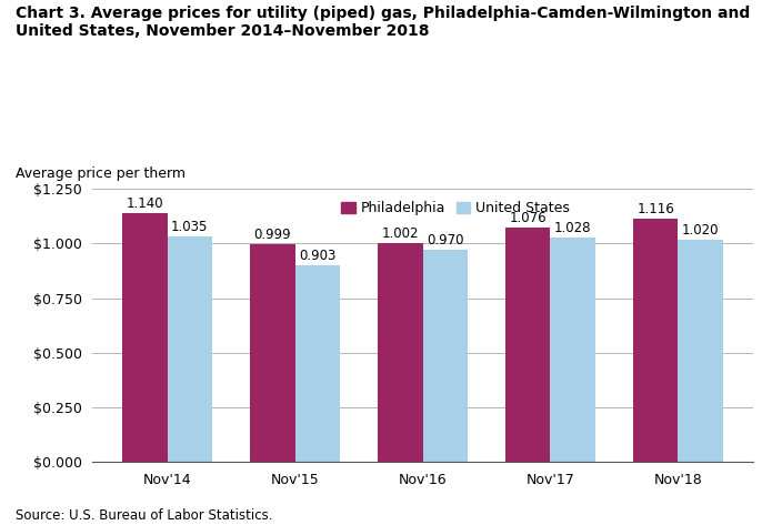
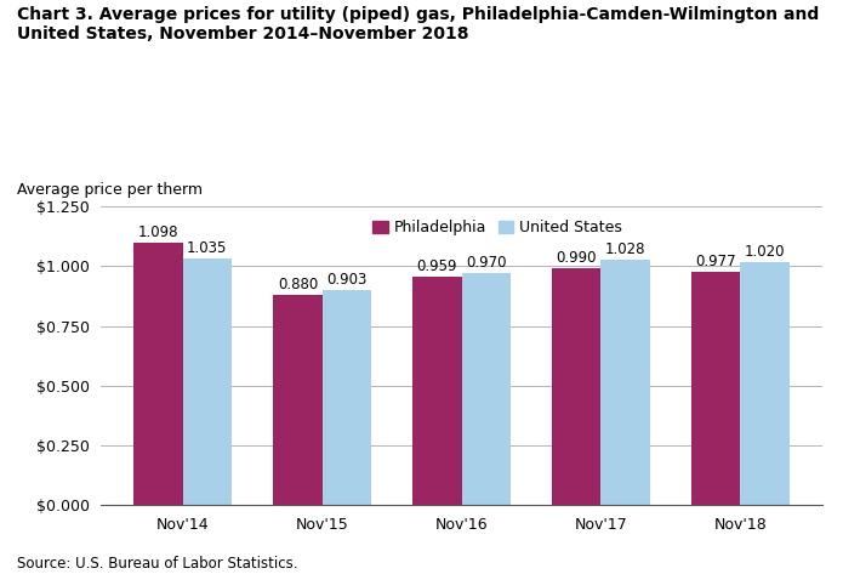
Philadelphia/Nov'14: 1.140 -> 1.098
Philadelphia/Nov'15: 0.999 -> 0.880
Philadelphia/Nov'16: 1.002 -> 0.959
Philadelphia/Nov'17: $1.08 -> $0.99
Philadelphia/Nov'18: 1.116 -> 0.977
